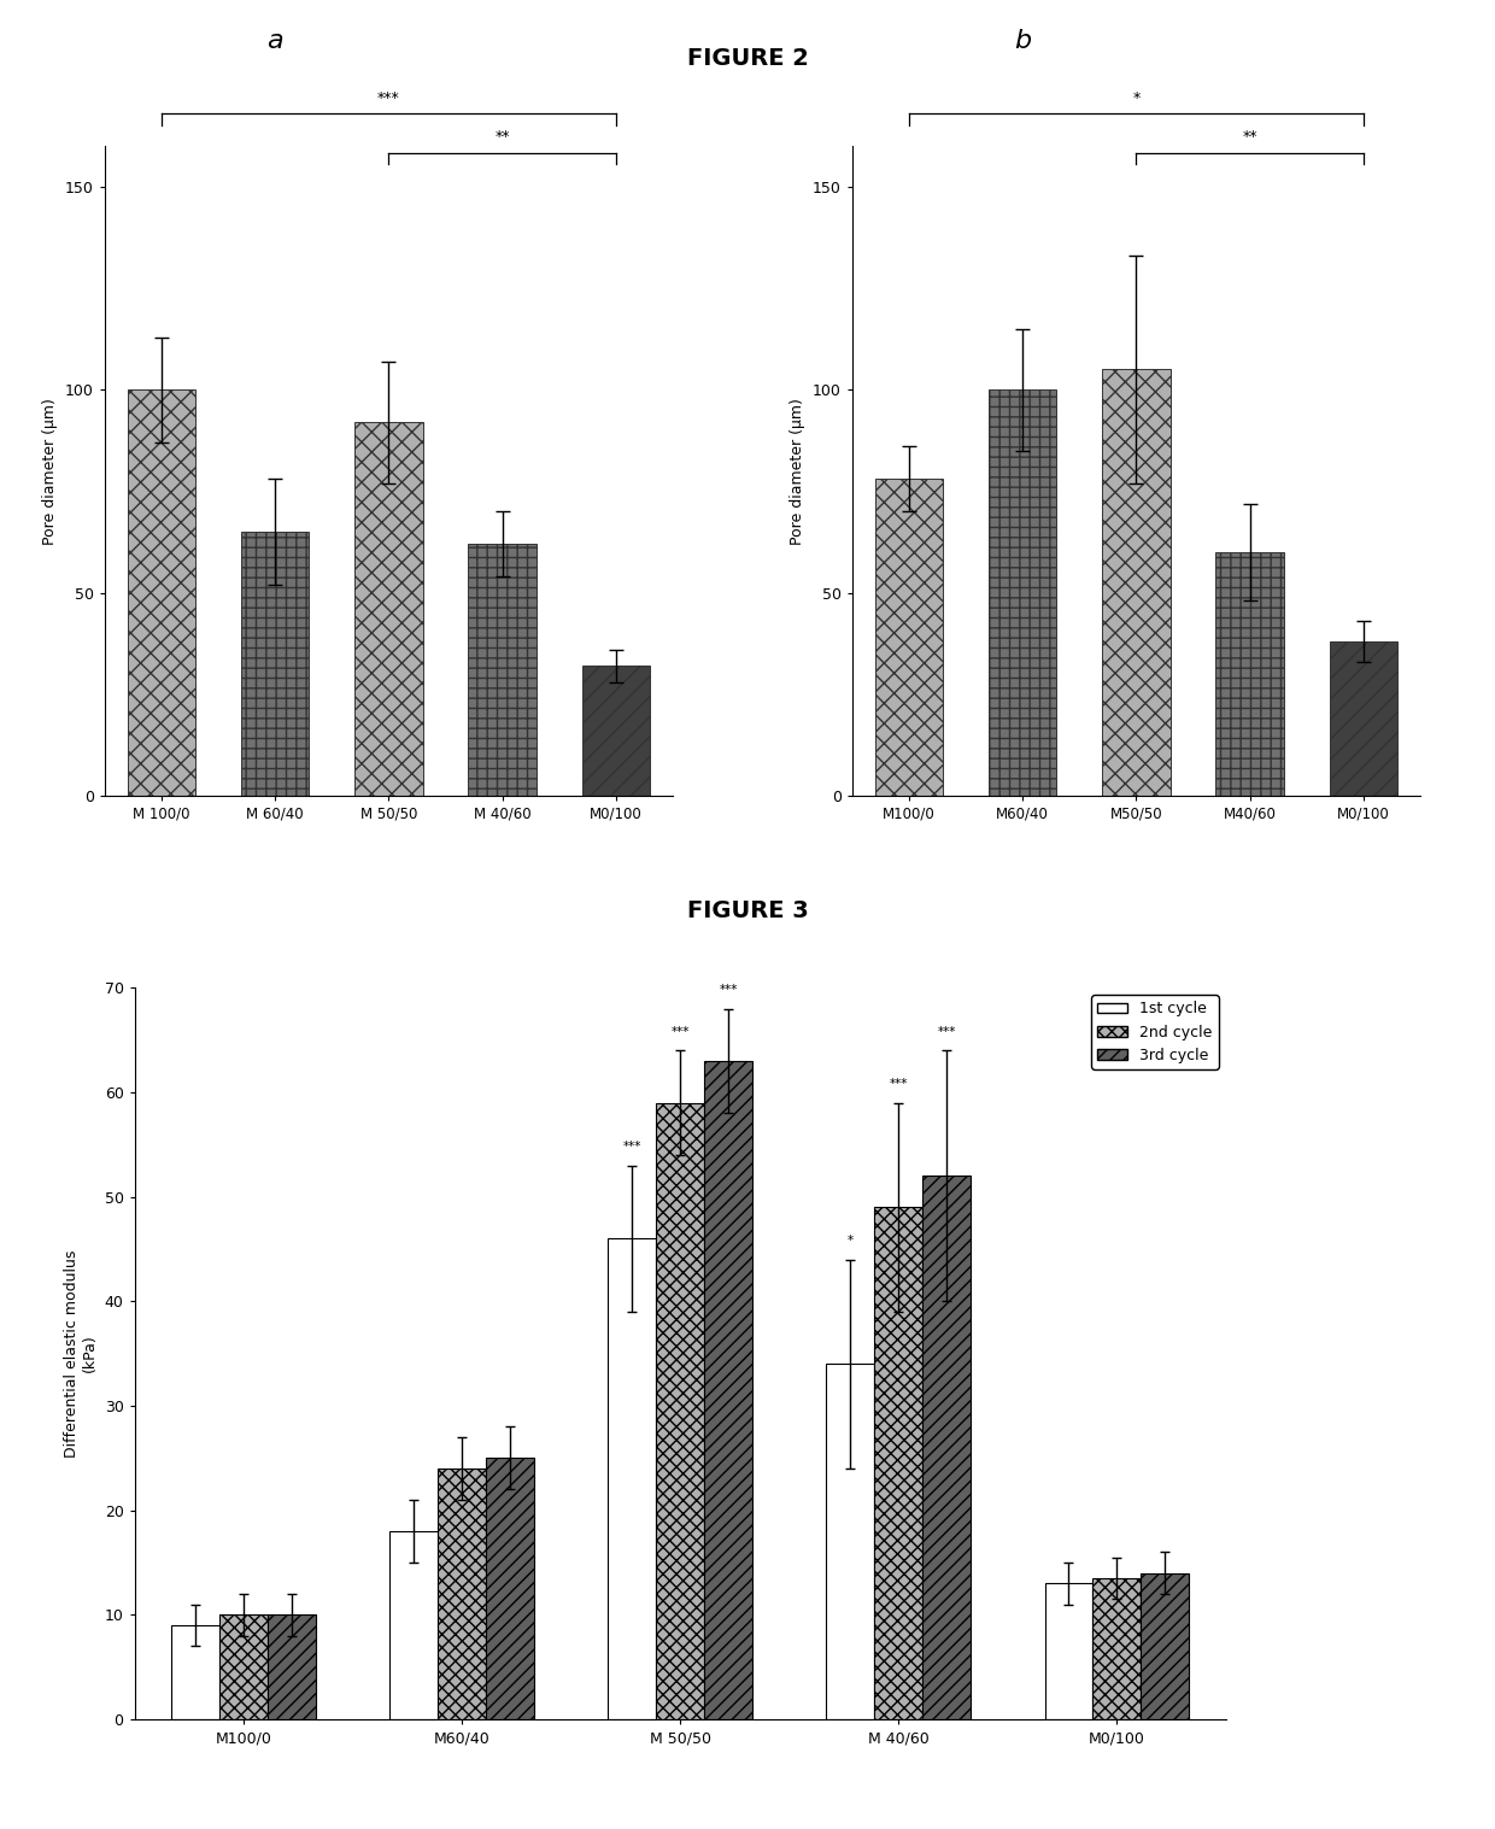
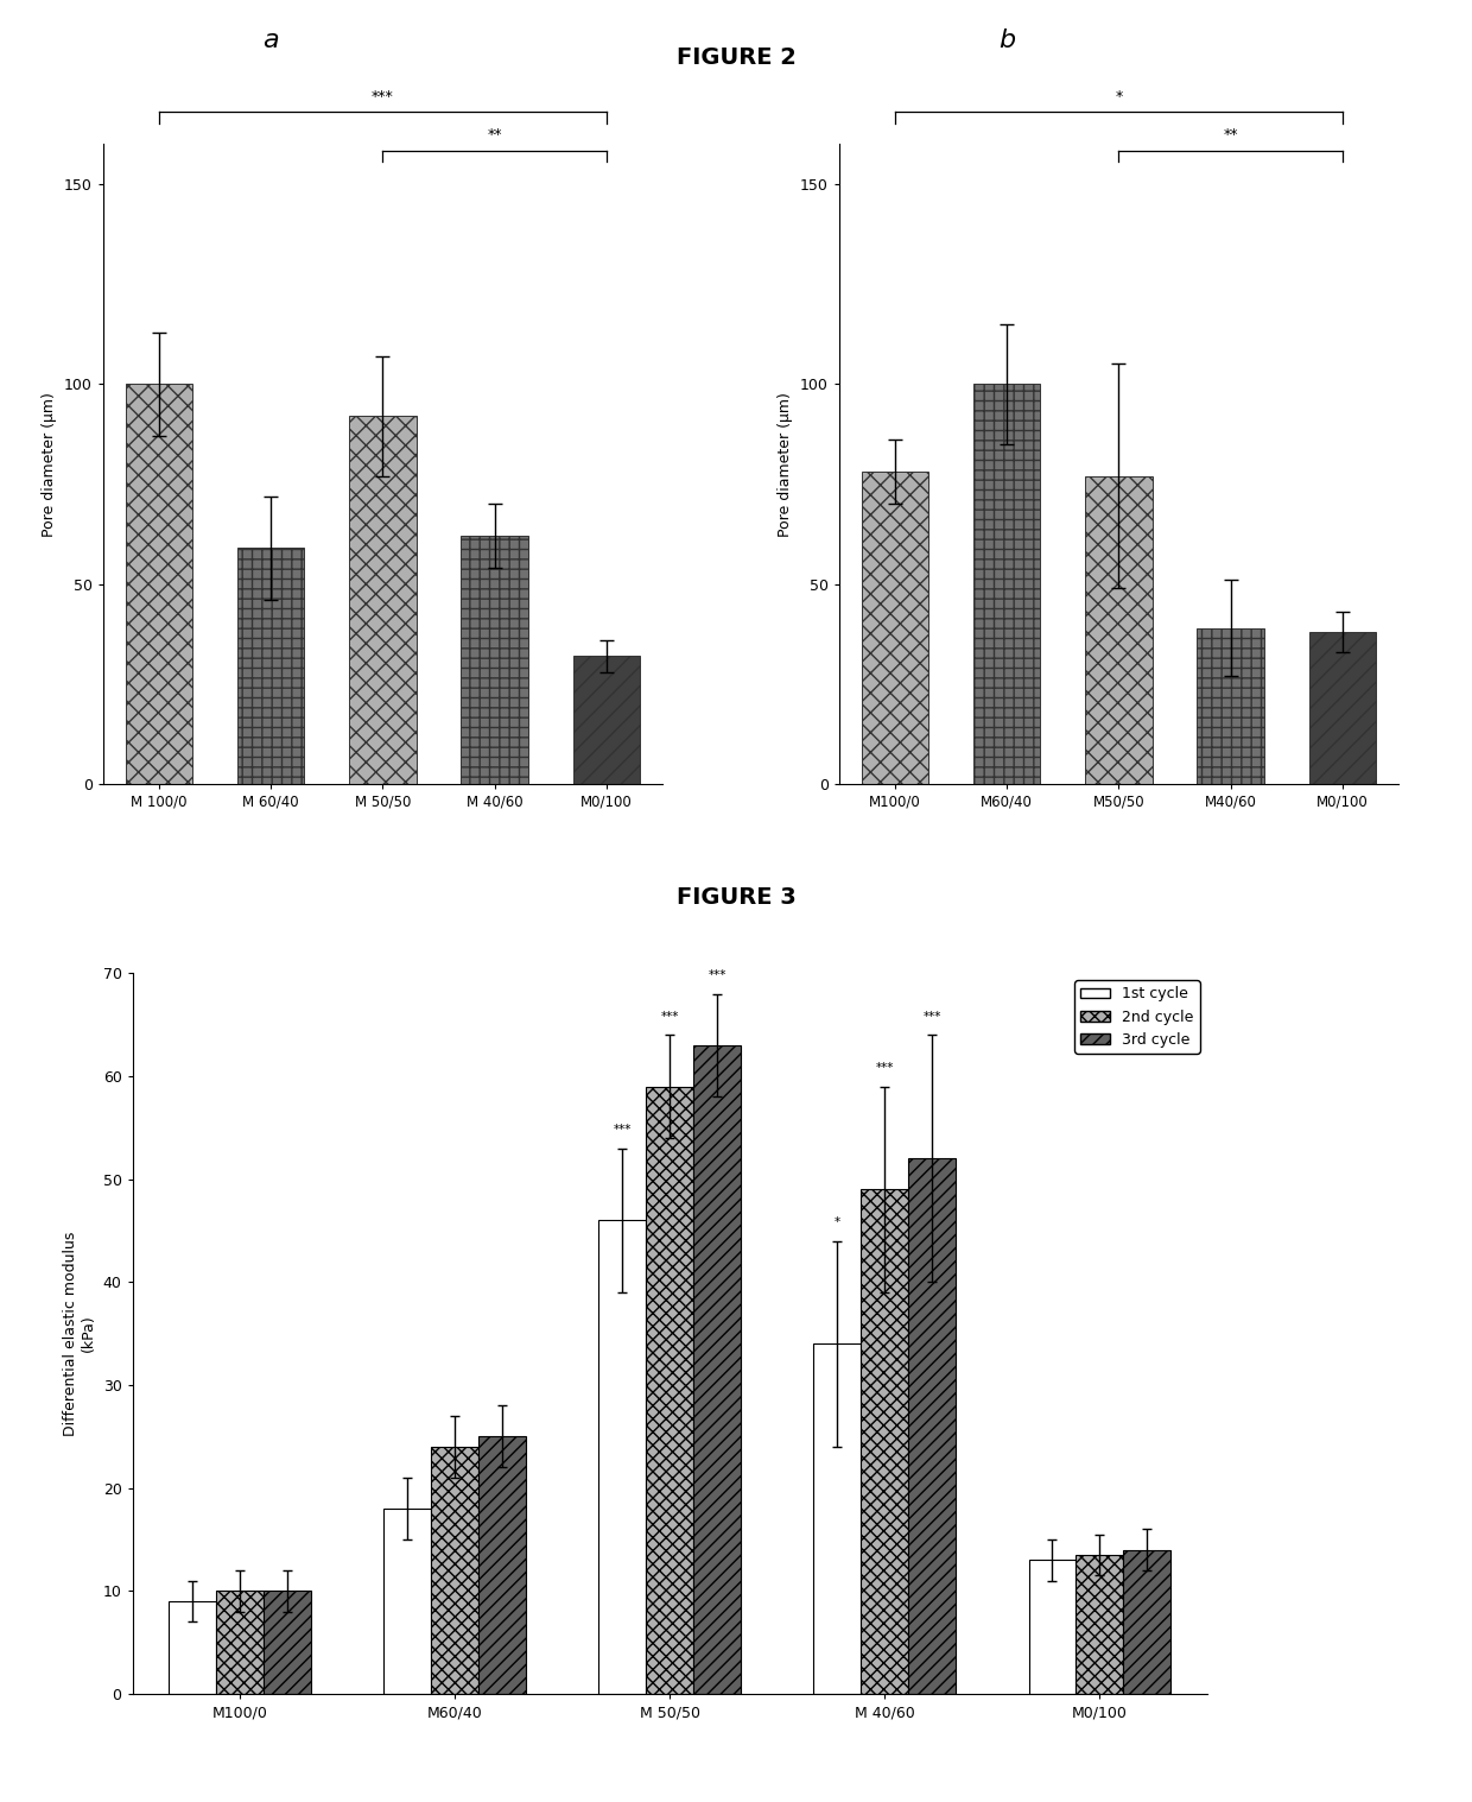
M 60/40: 65 -> 59
M50/50: 105 -> 77
M40/60: 60 -> 39
